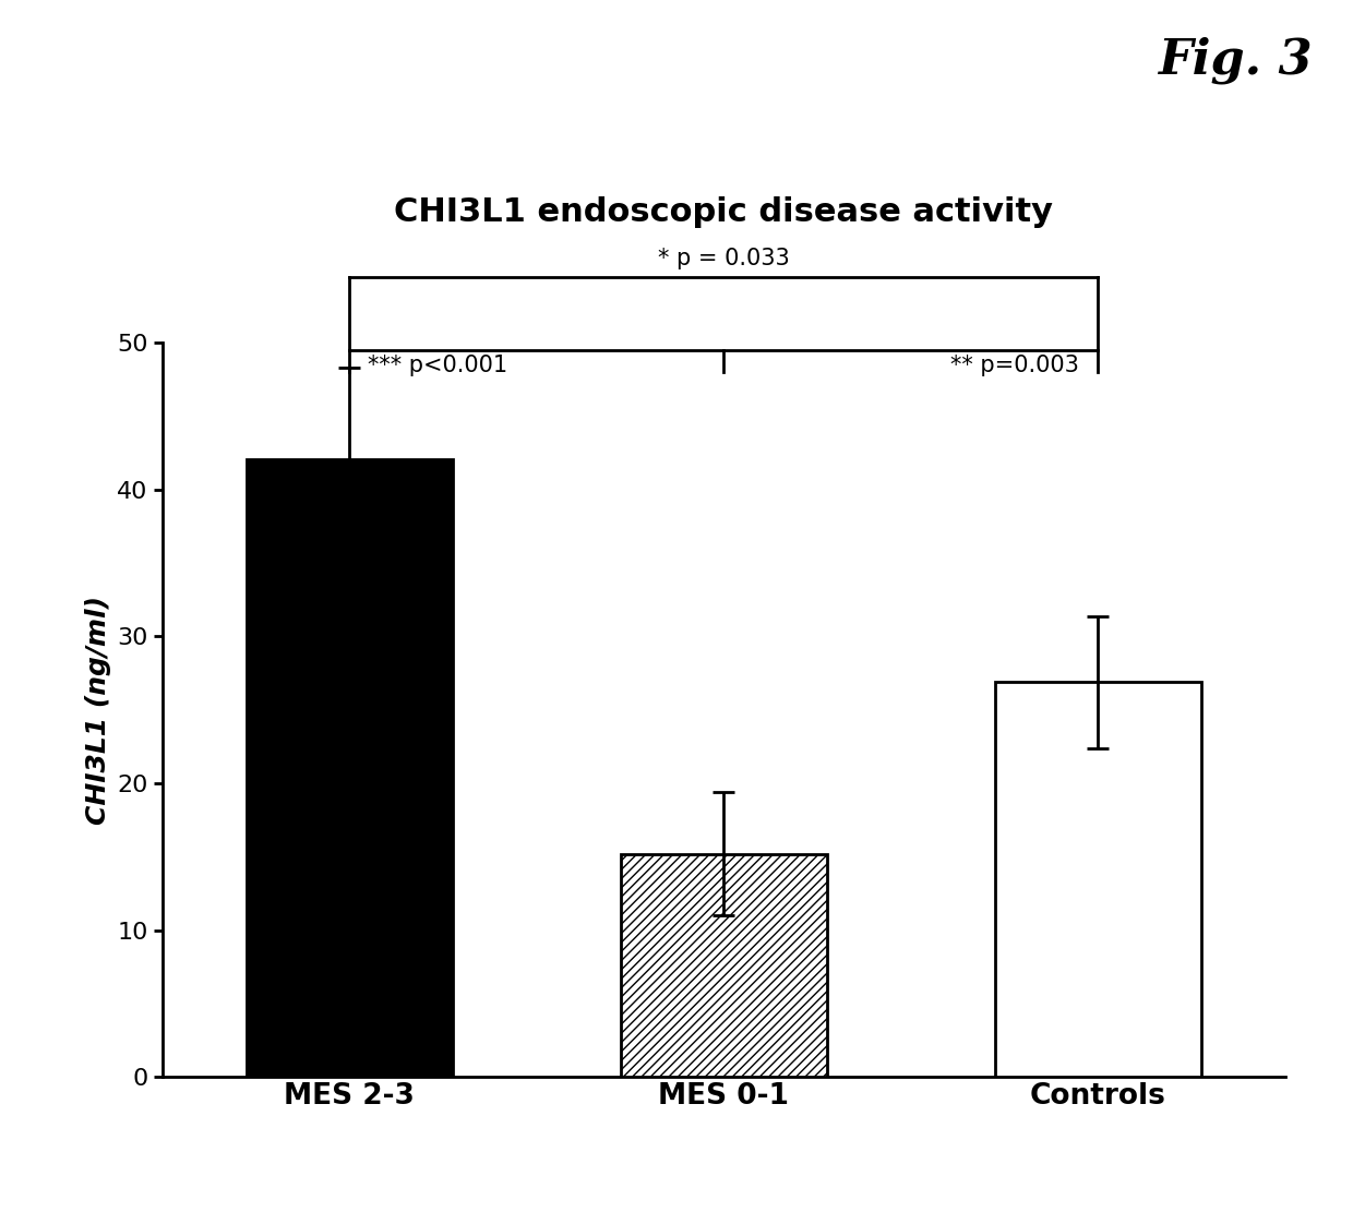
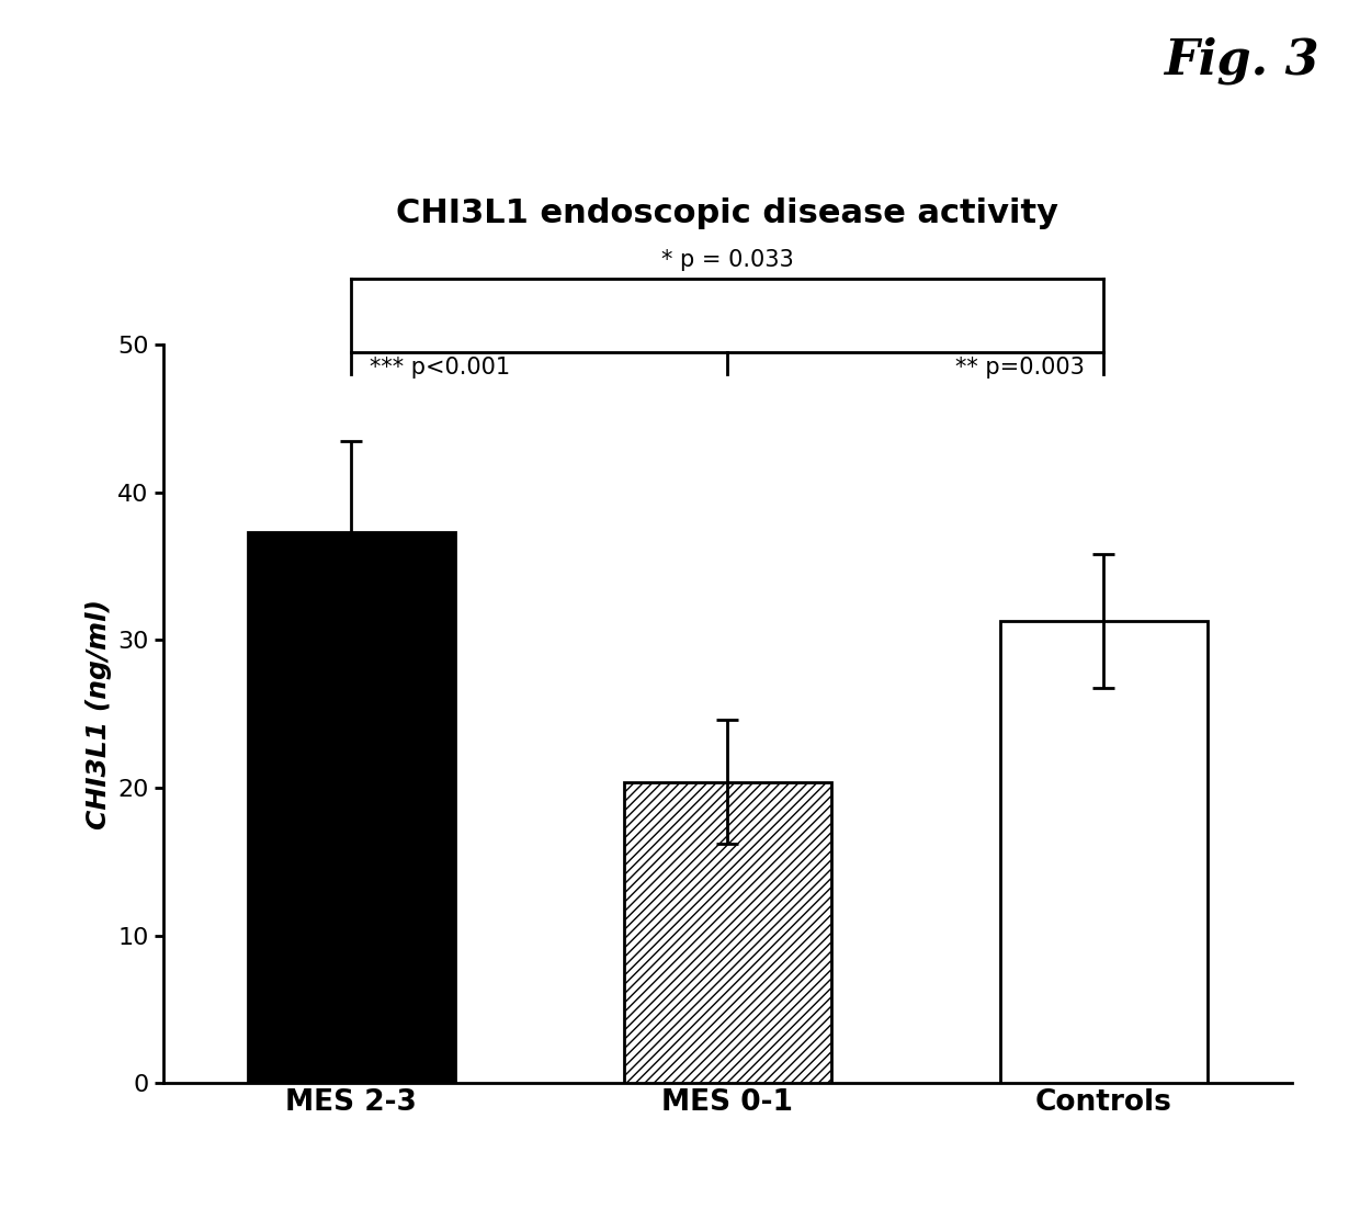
MES 2-3: 42.1 -> 37.3
MES 0-1: 15.2 -> 20.4
Controls: 26.9 -> 31.3
